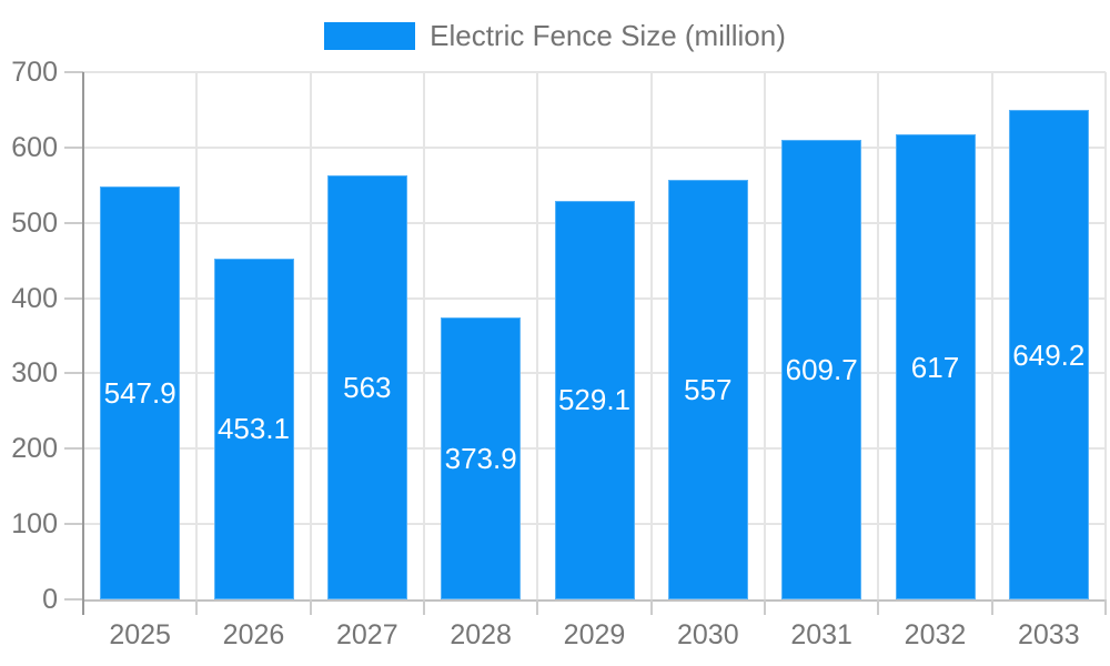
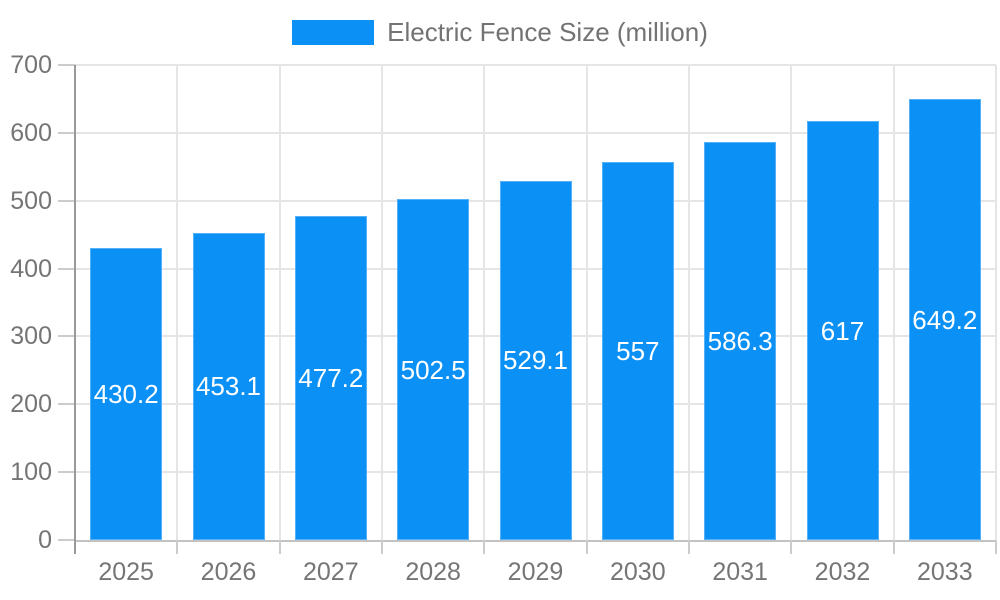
2025: 547.9 -> 430.2
2027: 563 -> 477.2
2028: 373.9 -> 502.5
2031: 609.7 -> 586.3
